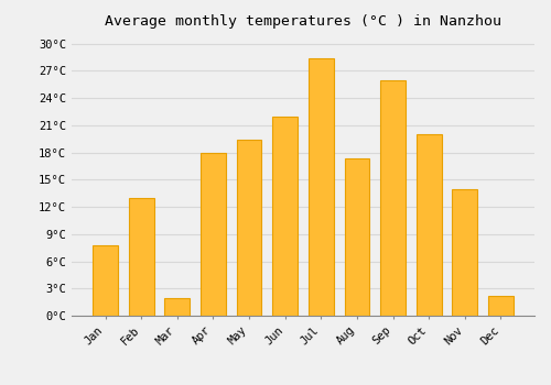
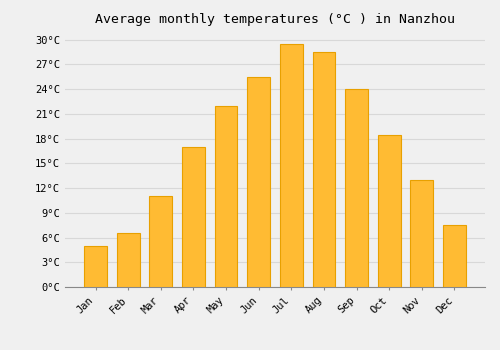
Jan: 7.8°C -> 5.0°C
Feb: 13.0°C -> 6.5°C
Mar: 2.0°C -> 11.0°C
Apr: 18.0°C -> 17.0°C
May: 19.4°C -> 22.0°C
Jun: 22.0°C -> 25.5°C
Jul: 28.4°C -> 29.5°C
Aug: 17.4°C -> 28.5°C
Sep: 26.0°C -> 24.0°C
Oct: 20.0°C -> 18.5°C
Nov: 14.0°C -> 13.0°C
Dec: 2.2°C -> 7.5°C
